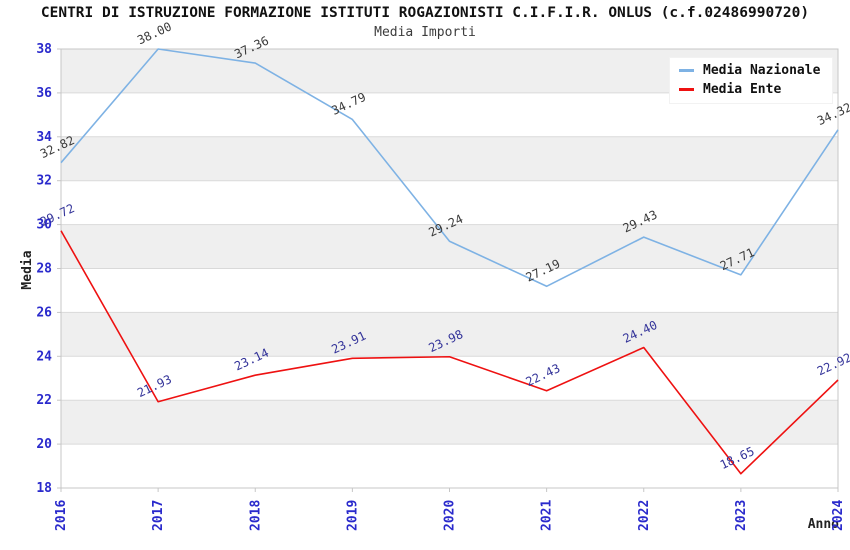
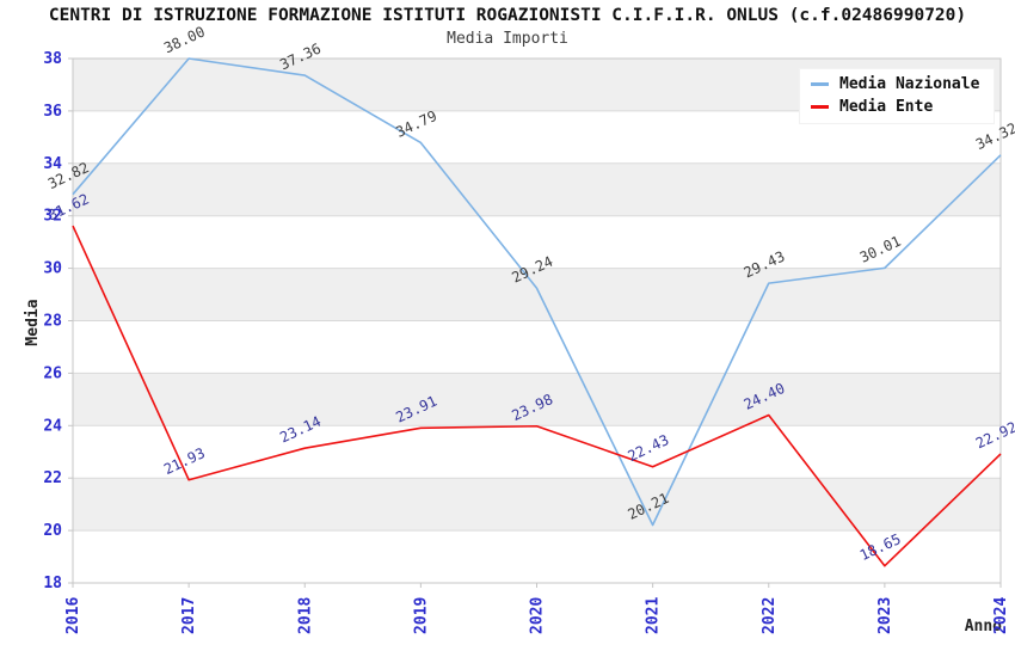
Media Ente/2016: 29.72 -> 31.62
Media Nazionale/2021: 27.19 -> 20.21
Media Nazionale/2023: 27.71 -> 30.01
